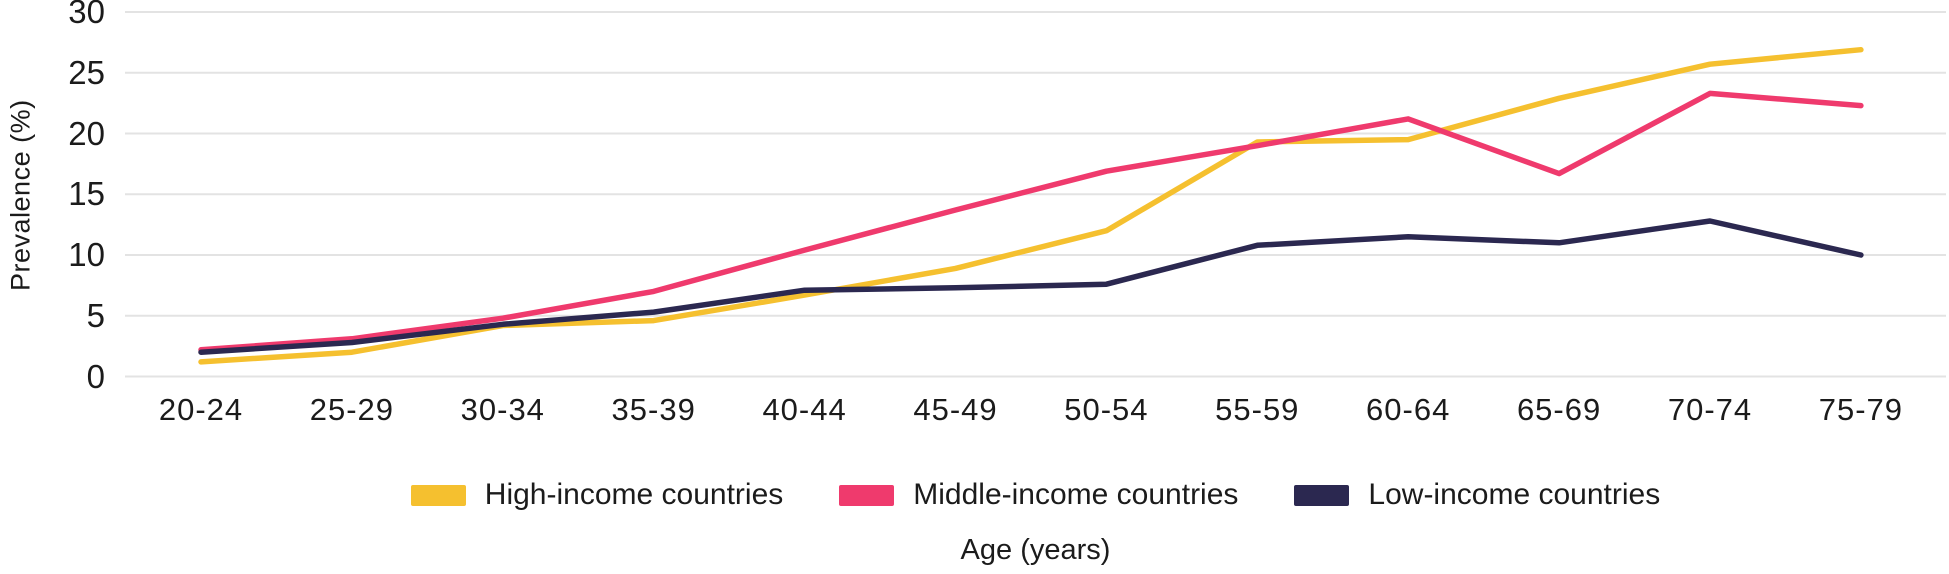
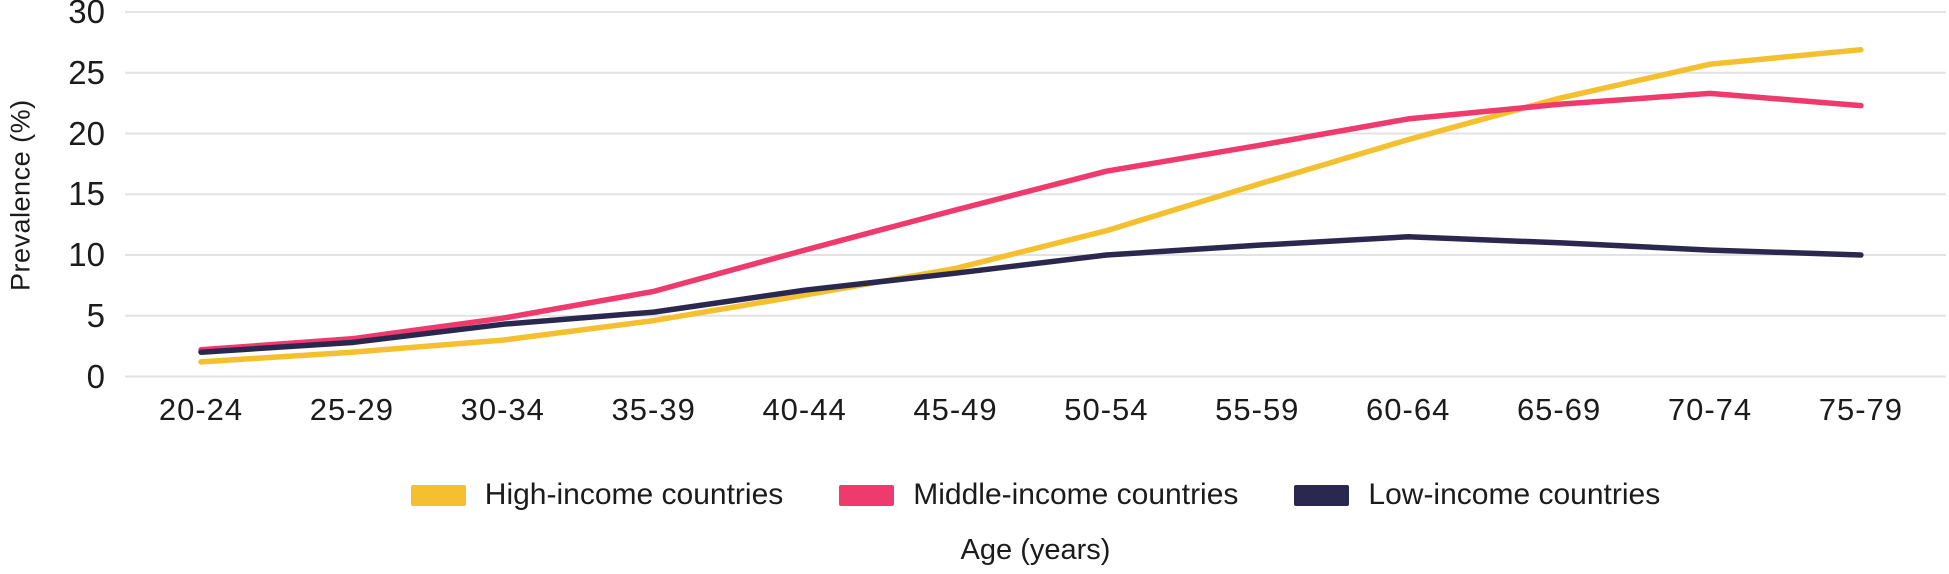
High-income countries/30-34: 4.2 -> 3.0
Low-income countries/45-49: 7.3 -> 8.5
Low-income countries/50-54: 7.6 -> 10.0
High-income countries/55-59: 19.3 -> 15.8
Middle-income countries/65-69: 16.7 -> 22.4
Low-income countries/70-74: 12.8 -> 10.4
